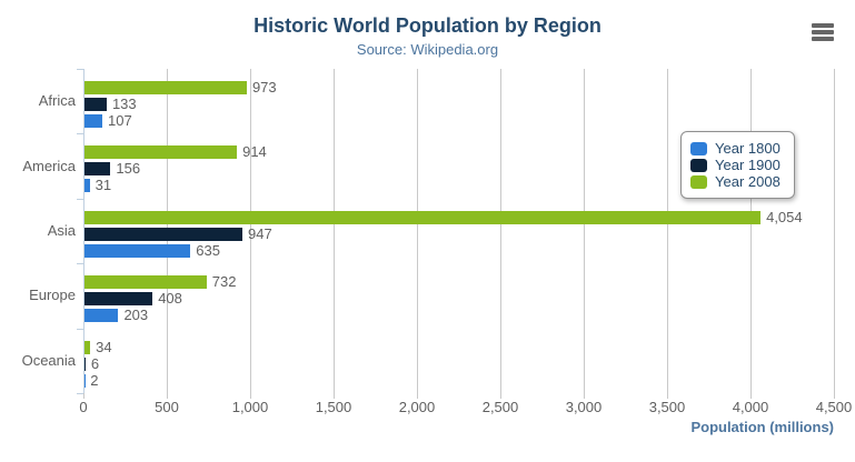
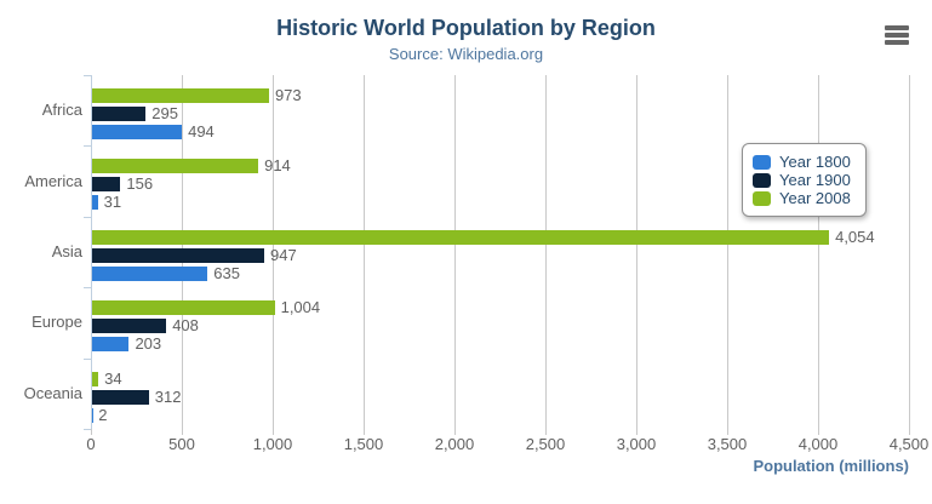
Year 1800/Africa: 107 -> 494
Year 1900/Africa: 133 -> 295
Year 2008/Europe: 732 -> 1,004
Year 1900/Oceania: 6 -> 312
